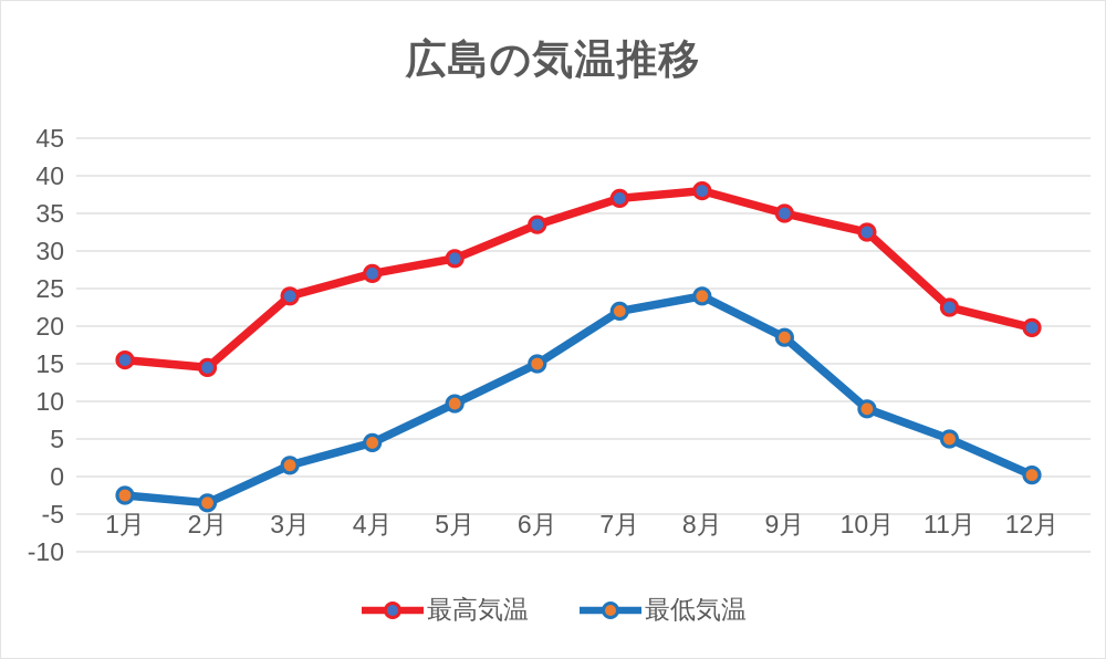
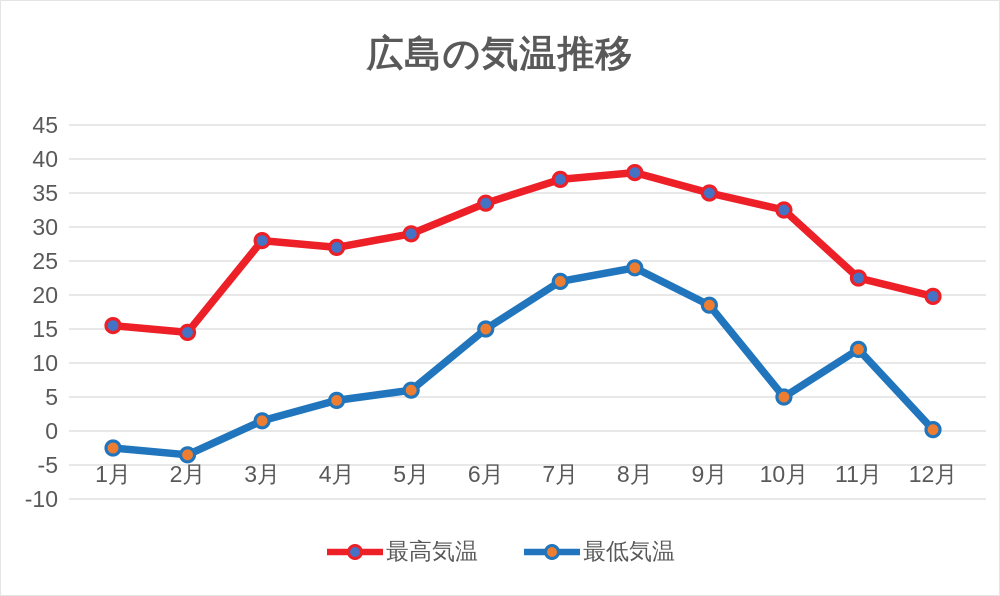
最高気温/3月: 24 -> 28
最低気温/5月: 10 -> 6
最低気温/10月: 9 -> 5
最低気温/11月: 5 -> 12
